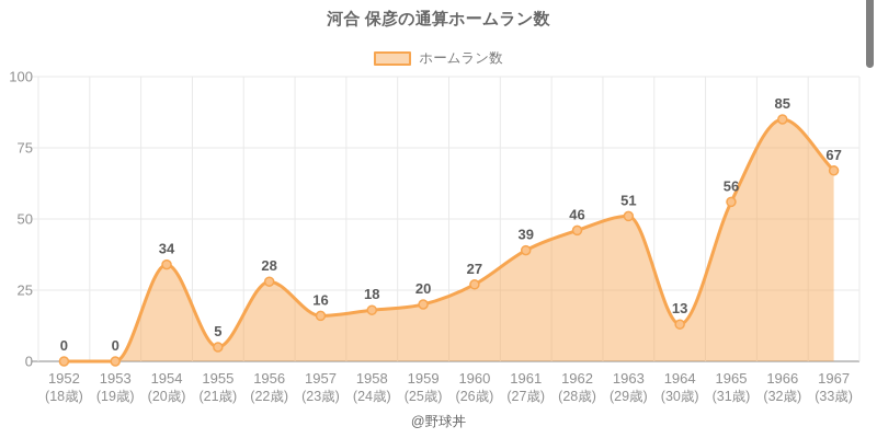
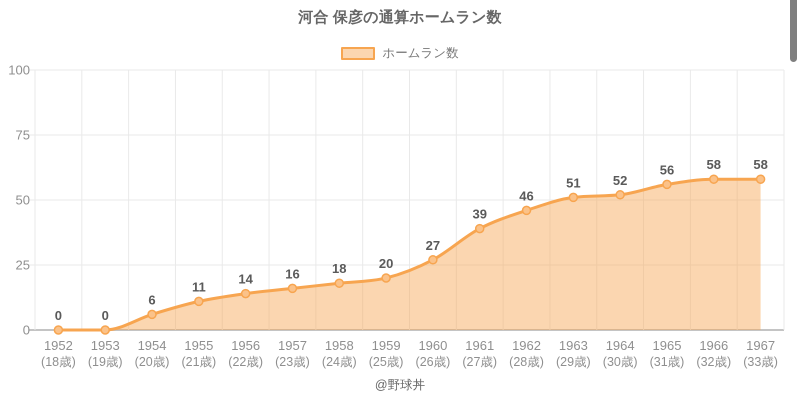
1954: 34 -> 6
1955: 5 -> 11
1956: 28 -> 14
1964: 13 -> 52
1966: 85 -> 58
1967: 67 -> 58
